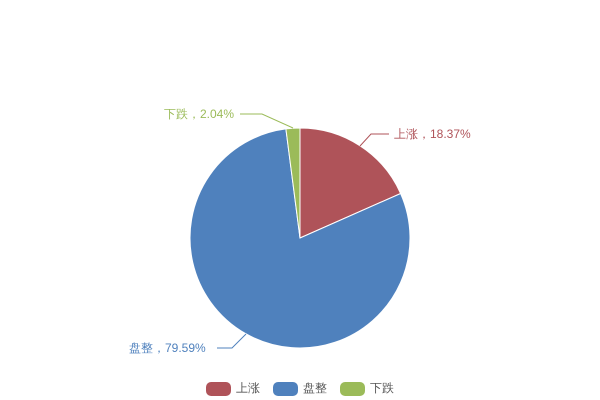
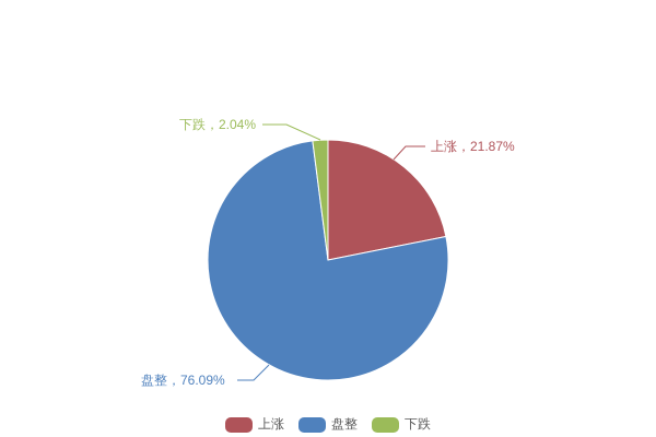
上涨: 18.37 -> 21.87
盘整: 79.59 -> 76.09
